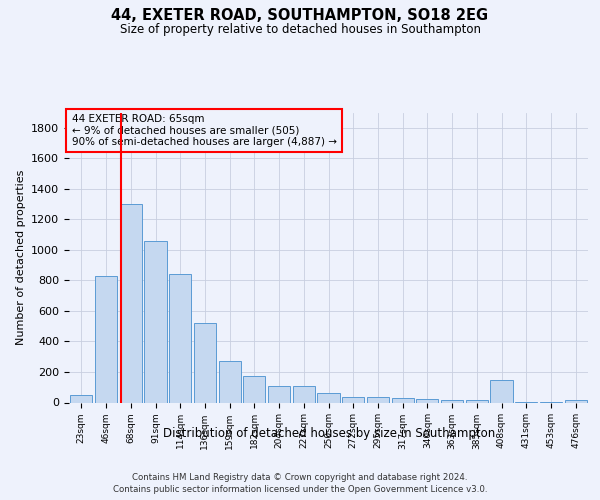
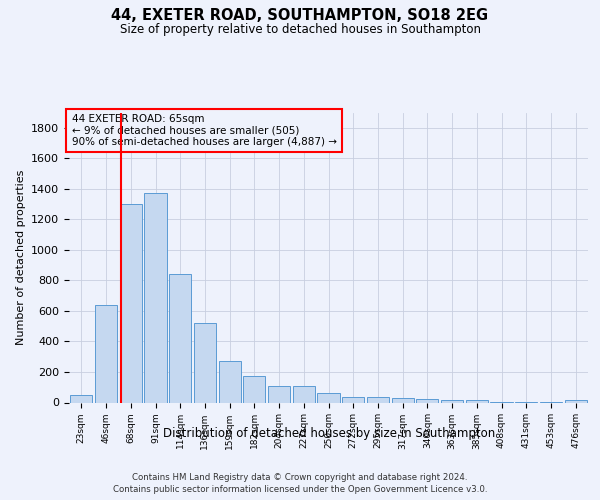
46sqm: 830 -> 640
91sqm: 1060 -> 1370
408sqm: 150 -> 0
